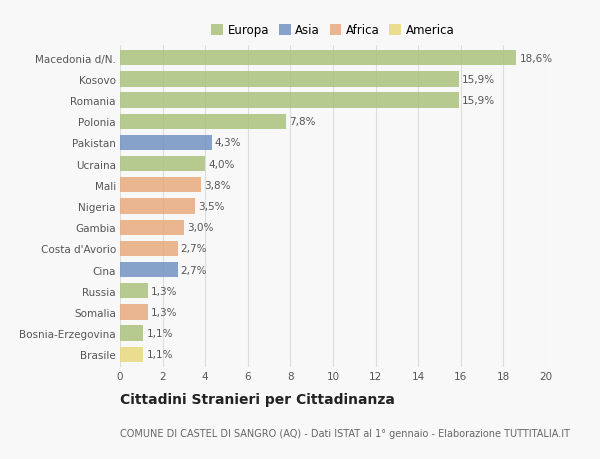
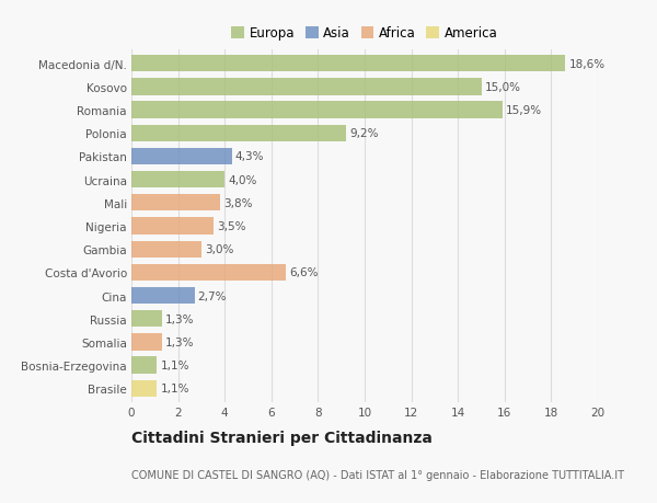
Kosovo: 15,9% -> 15,0%
Polonia: 7,8% -> 9,2%
Costa d'Avorio: 2,7% -> 6,6%
